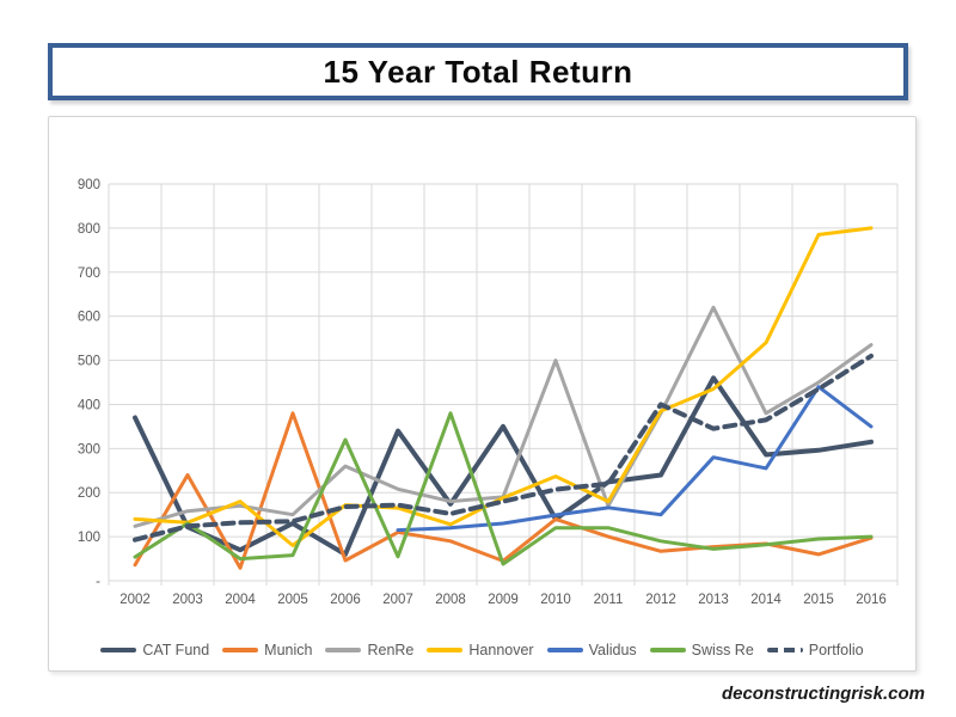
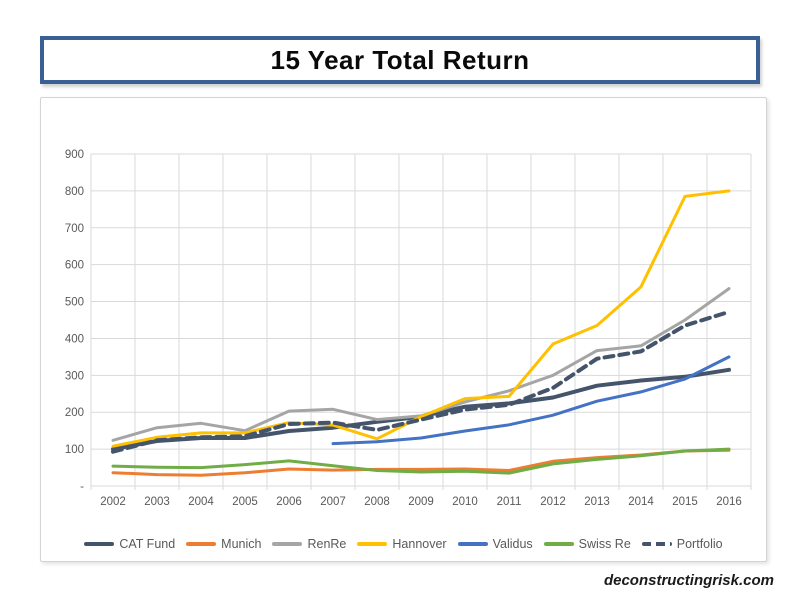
CAT Fund/2002: 370 -> 100
Hannover/2002: 140 -> 110
Munich/2003: 240 -> 30
Swiss Re/2003: 130 -> 50
CAT Fund/2004: 70 -> 130
Hannover/2004: 180 -> 140
Munich/2005: 380 -> 40
Hannover/2005: 80 -> 140
CAT Fund/2006: 60 -> 150
RenRe/2006: 260 -> 200
Swiss Re/2006: 320 -> 70
CAT Fund/2007: 340 -> 160
Munich/2007: 110 -> 40
Munich/2008: 90 -> 40
Swiss Re/2008: 380 -> 40
CAT Fund/2009: 350 -> 190
CAT Fund/2010: 140 -> 220
Munich/2010: 140 -> 50
RenRe/2010: 500 -> 230
Swiss Re/2010: 120 -> 40
Munich/2011: 100 -> 40
RenRe/2011: 170 -> 260
Hannover/2011: 180 -> 240
Swiss Re/2011: 120 -> 40
RenRe/2012: 380 -> 300
Validus/2012: 150 -> 190
Swiss Re/2012: 90 -> 60
Portfolio/2012: 400 -> 270
CAT Fund/2013: 460 -> 270
RenRe/2013: 620 -> 370
Validus/2013: 280 -> 230
Munich/2015: 60 -> 100
Validus/2015: 440 -> 290
Portfolio/2016: 510 -> 470
